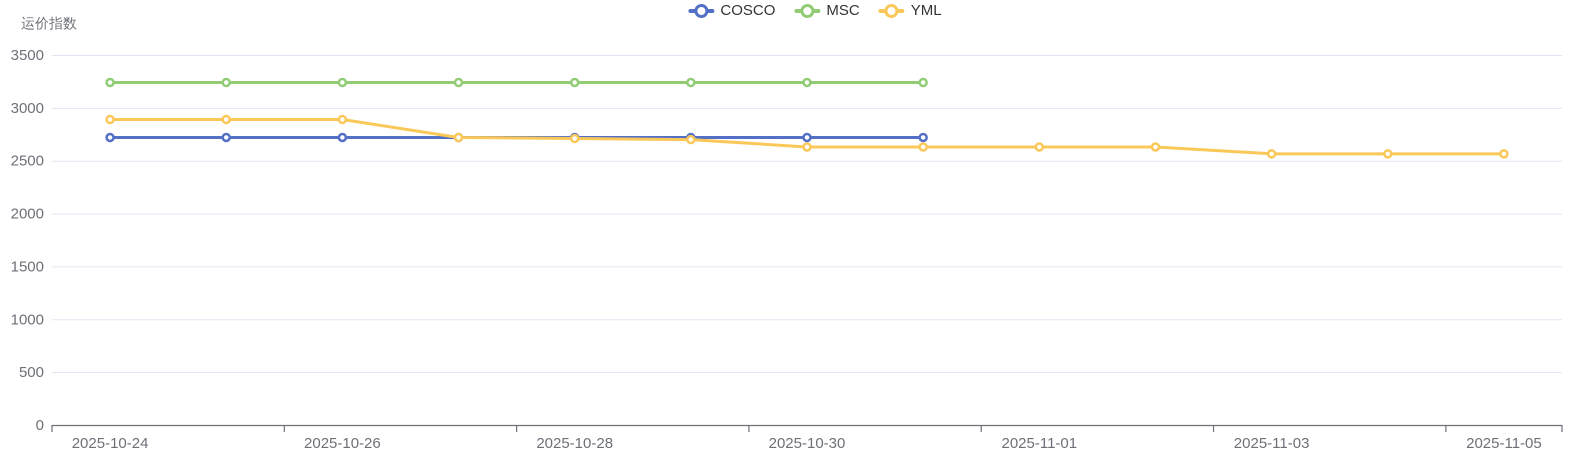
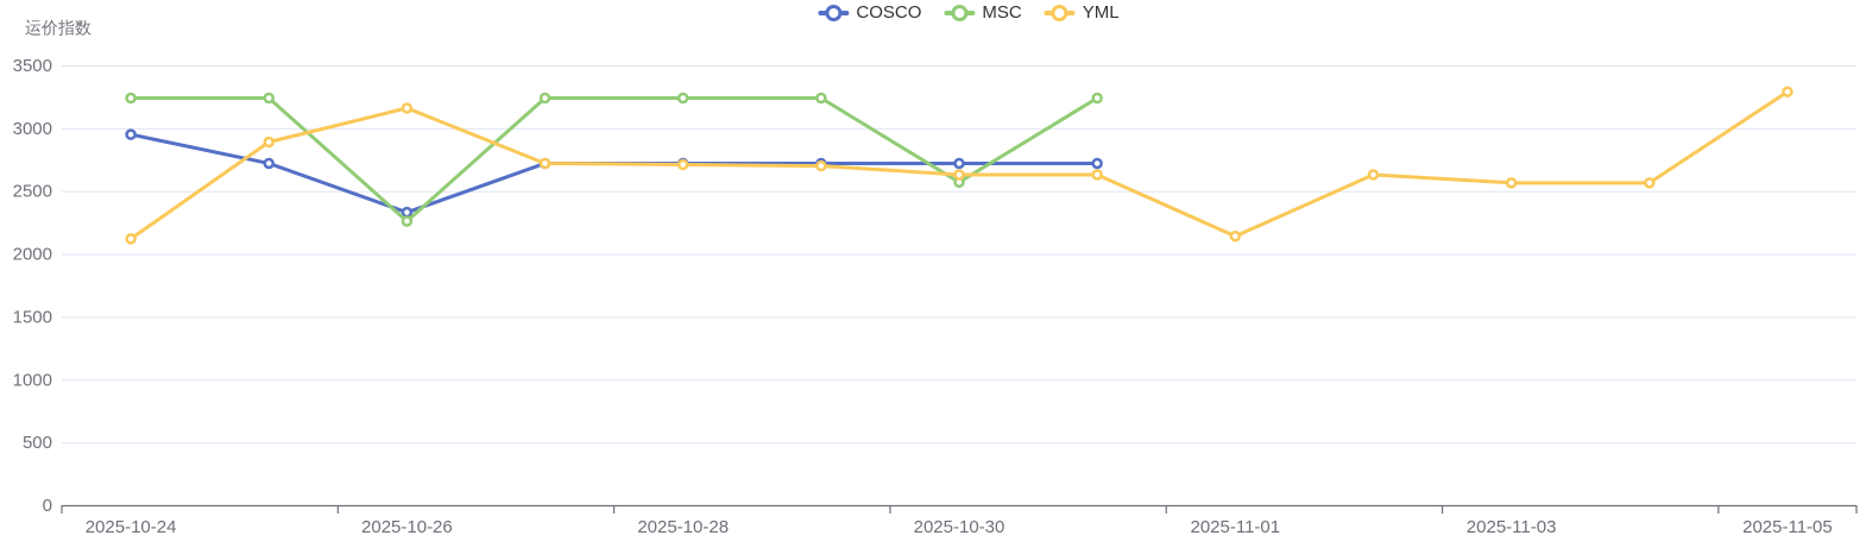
COSCO/2025-10-24: 2720 -> 2950
YML/2025-10-24: 2890 -> 2120
COSCO/2025-10-26: 2720 -> 2330
MSC/2025-10-26: 3240 -> 2260
YML/2025-10-26: 2890 -> 3160
MSC/2025-10-30: 3240 -> 2570
YML/2025-11-01: 2630 -> 2140
YML/2025-11-05: 2560 -> 3290
